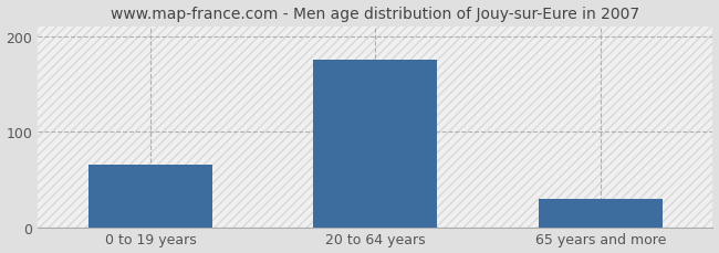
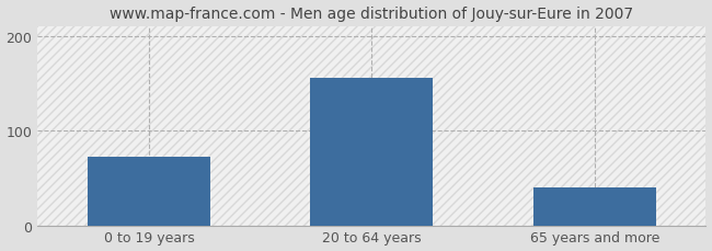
0 to 19 years: 65 -> 72
20 to 64 years: 175 -> 156
65 years and more: 30 -> 40
